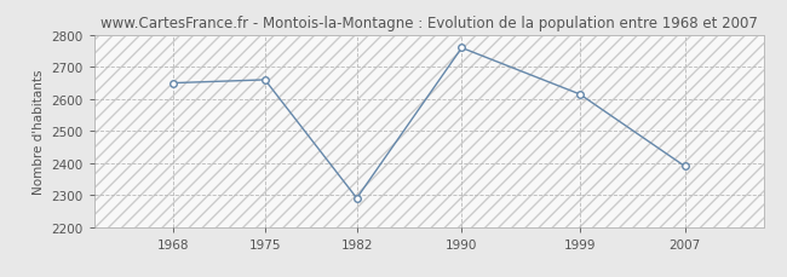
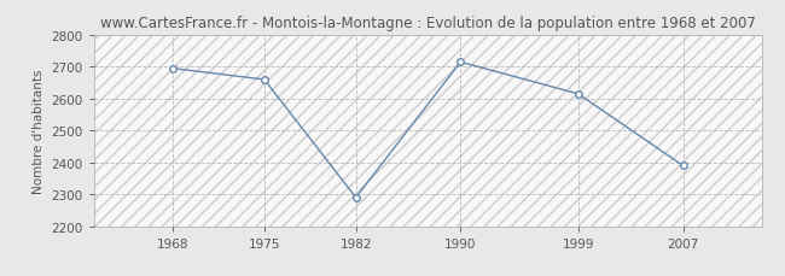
1968: 2650 -> 2695
1990: 2760 -> 2715
